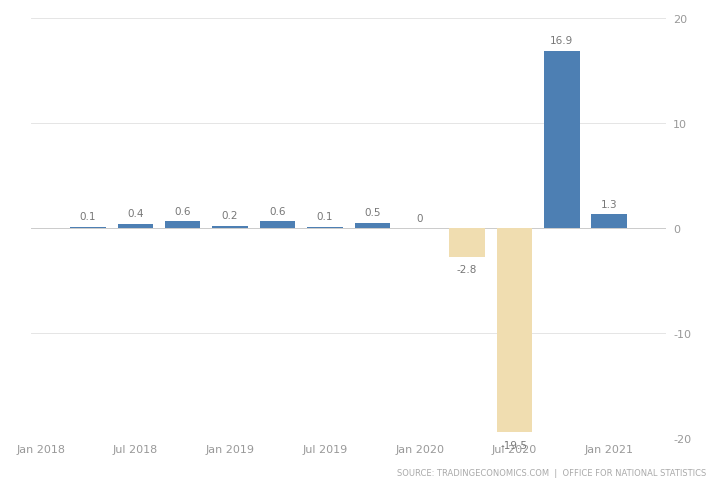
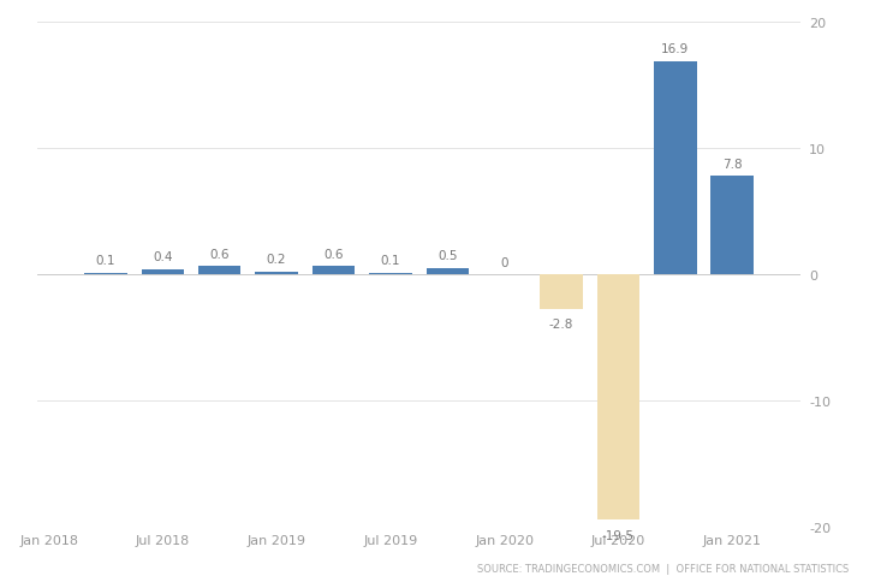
Jan 2021: 1.3 -> 7.8
